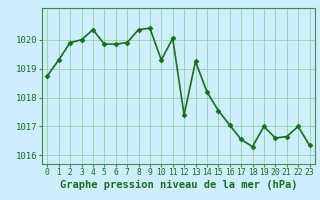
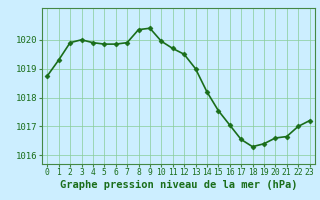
4: 1020.35 -> 1019.90
10: 1019.30 -> 1019.95
11: 1020.05 -> 1019.70
12: 1017.40 -> 1019.50
13: 1019.25 -> 1019.00
19: 1017.00 -> 1016.40
23: 1016.35 -> 1017.20
